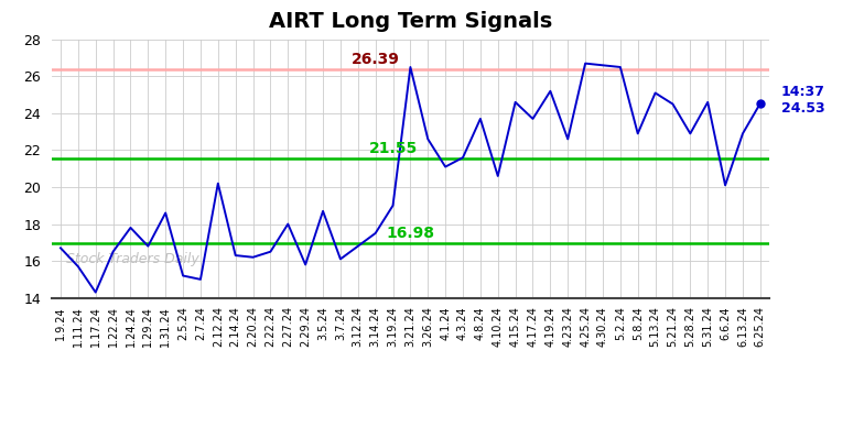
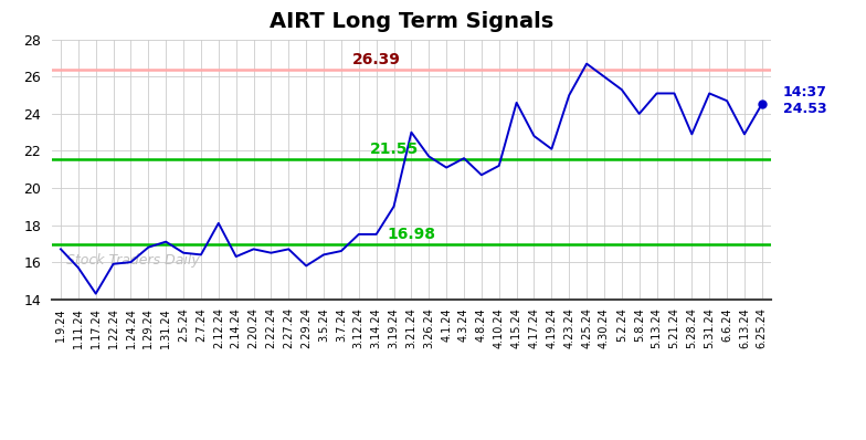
1.22.24: 16.5 -> 15.9
1.24.24: 17.8 -> 16.0
1.31.24: 18.6 -> 17.1
2.5.24: 15.2 -> 16.5
2.7.24: 15.0 -> 16.4
2.12.24: 20.2 -> 18.1
2.20.24: 16.2 -> 16.7
2.27.24: 18.0 -> 16.7
3.5.24: 18.7 -> 16.4
3.7.24: 16.1 -> 16.6
3.12.24: 16.8 -> 17.5
3.21.24: 26.5 -> 23.0
3.26.24: 22.6 -> 21.7
4.8.24: 23.7 -> 20.7
4.10.24: 20.6 -> 21.2
4.17.24: 23.7 -> 22.8
4.19.24: 25.2 -> 22.1
4.23.24: 22.6 -> 25.0
4.30.24: 26.6 -> 26.0
5.2.24: 26.5 -> 25.3
5.8.24: 22.9 -> 24.0
5.21.24: 24.5 -> 25.1
5.31.24: 24.6 -> 25.1
6.6.24: 20.1 -> 24.7
